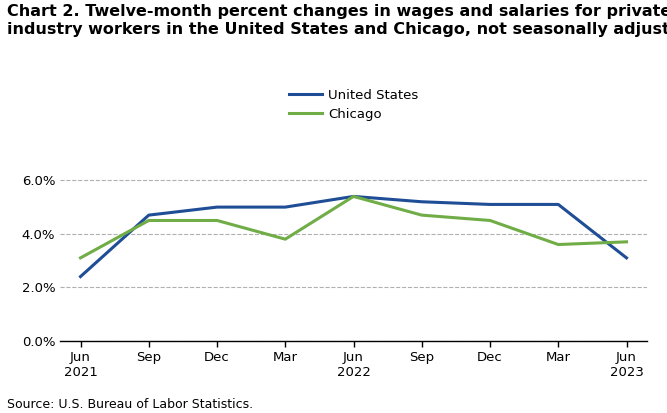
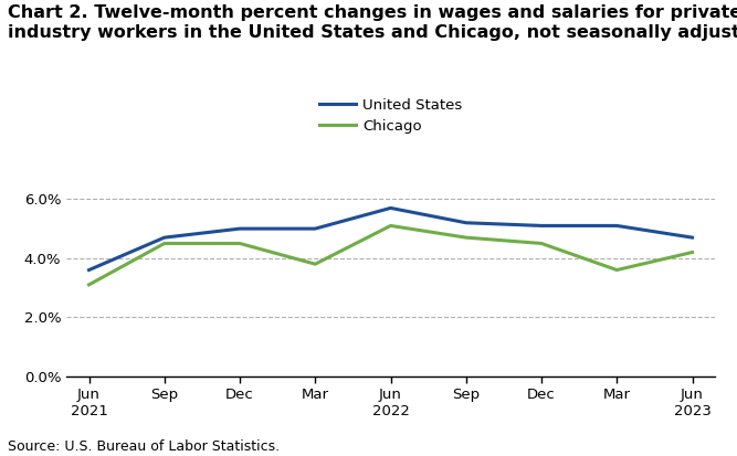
United States/Jun 2021: 2.4% -> 3.6%
United States/Jun 2022: 5.4% -> 5.7%
Chicago/Jun 2022: 5.4% -> 5.1%
United States/Jun 2023: 3.1% -> 4.7%
Chicago/Jun 2023: 3.7% -> 4.2%
